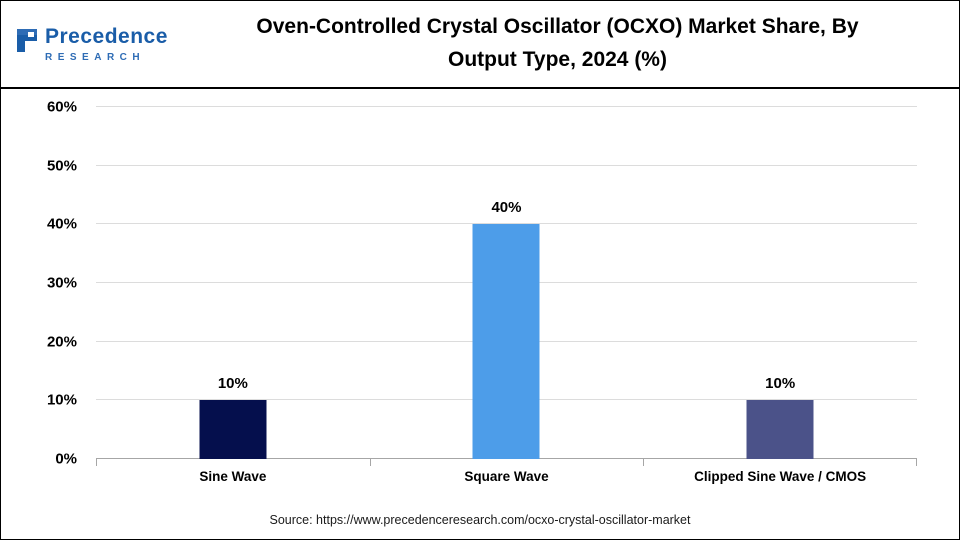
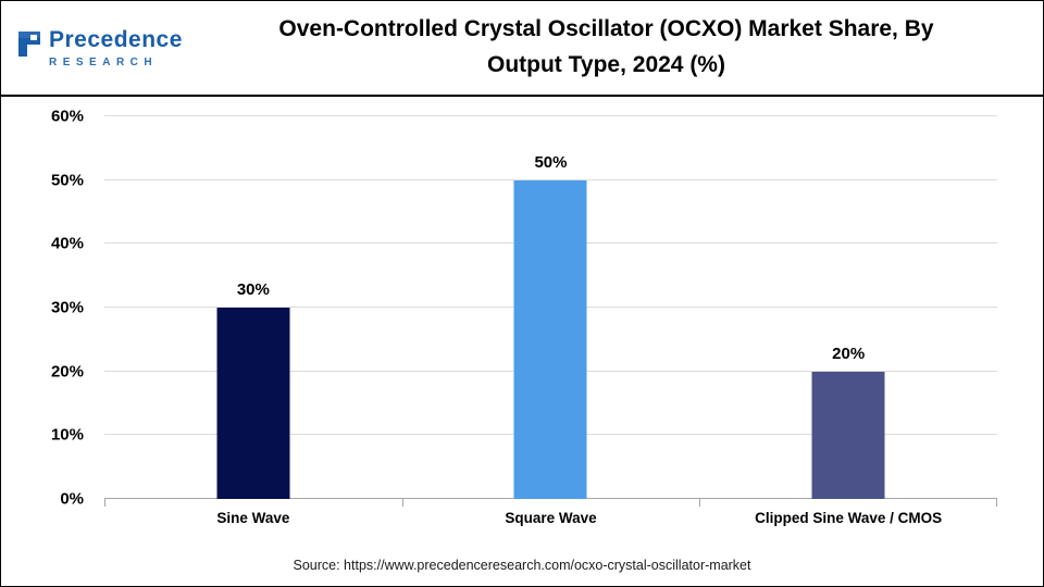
Sine Wave: 10% -> 30%
Square Wave: 40% -> 50%
Clipped Sine Wave / CMOS: 10% -> 20%
